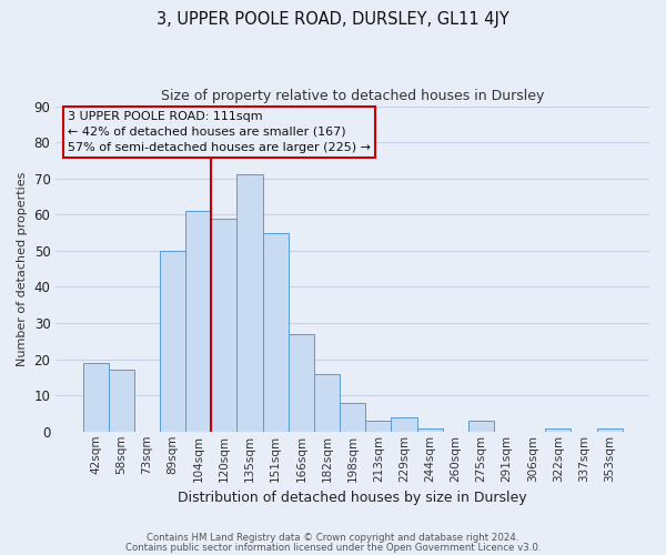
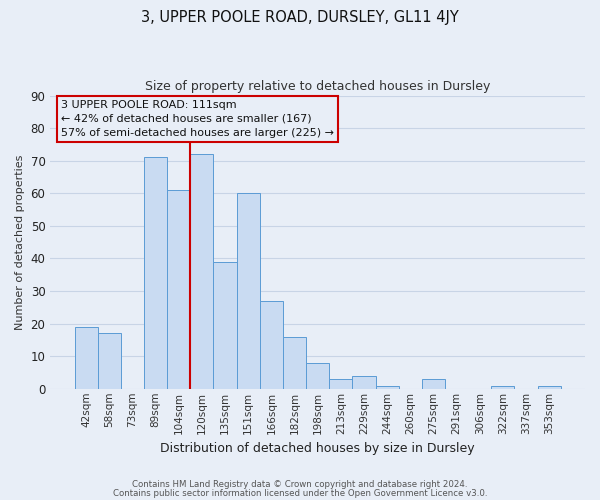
89sqm: 50 -> 71
120sqm: 59 -> 72
135sqm: 71 -> 39
151sqm: 55 -> 60
